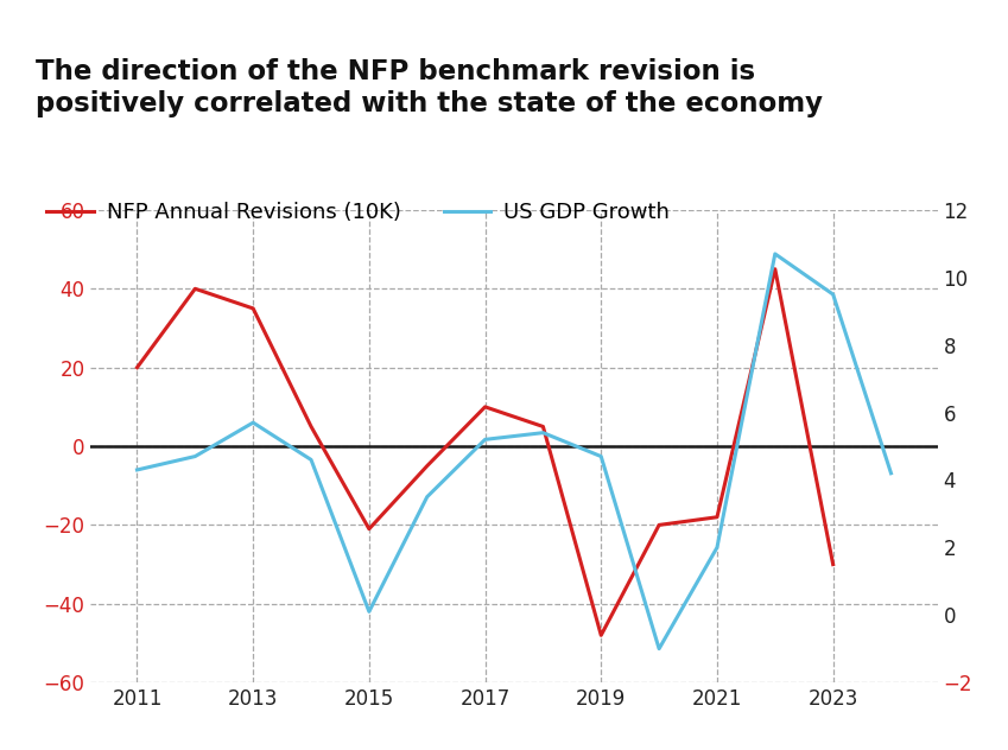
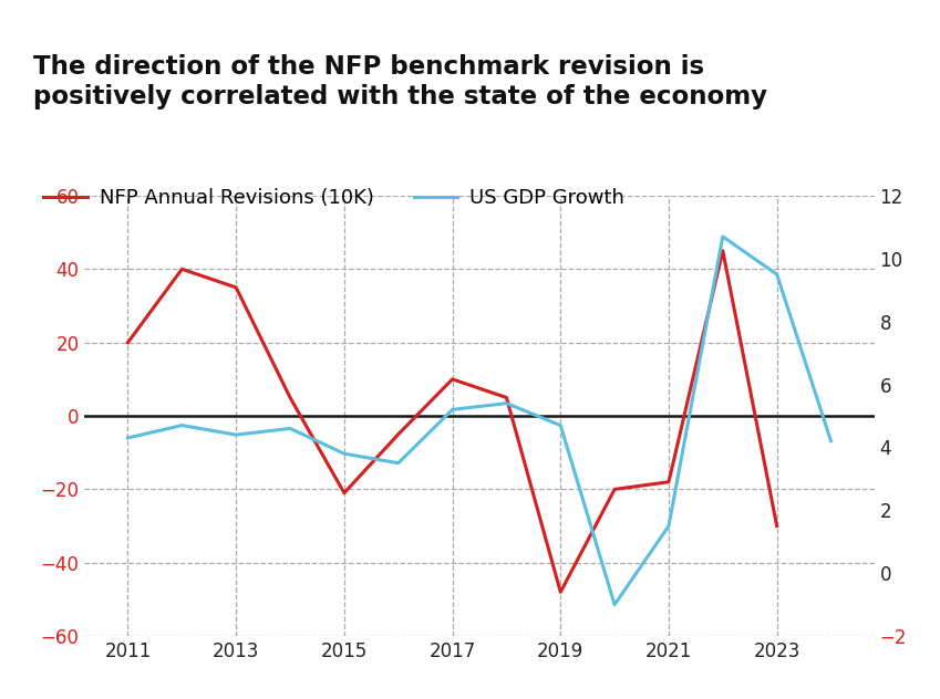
US GDP Growth/2013: 5.7 -> 4.4
US GDP Growth/2015: 0.1 -> 3.8
US GDP Growth/2021: 2.0 -> 1.5
